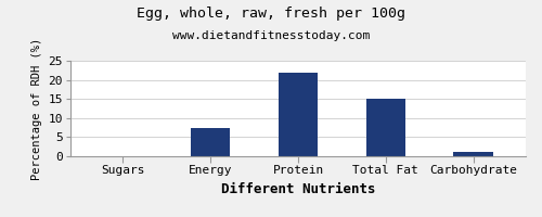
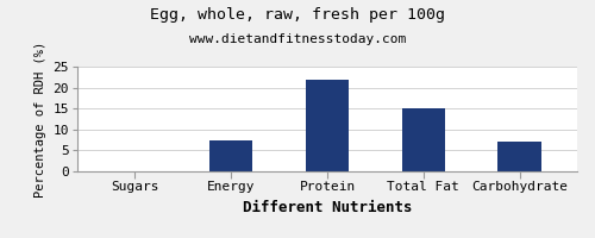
Carbohydrate: 1.0 -> 7.0
